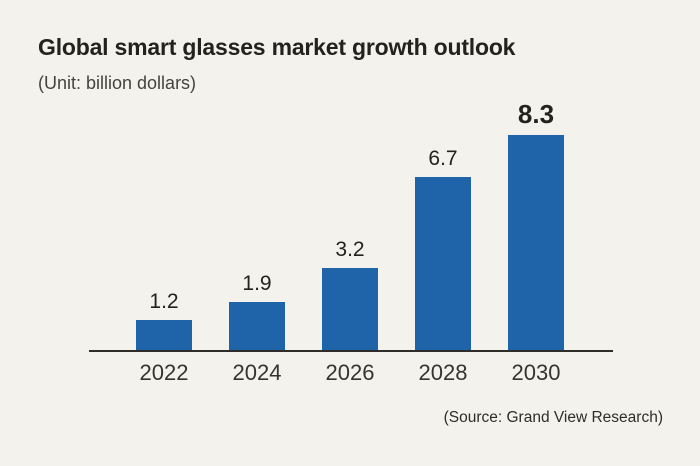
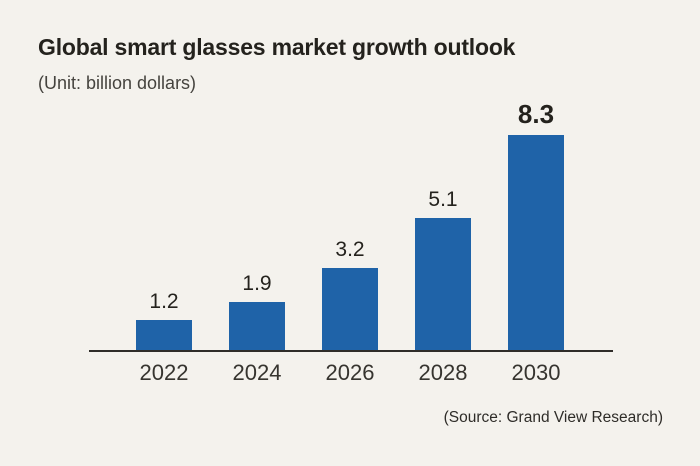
2028: 6.7 -> 5.1
